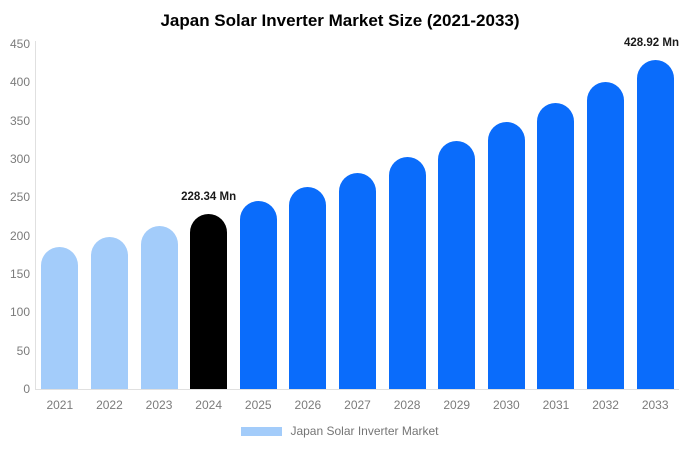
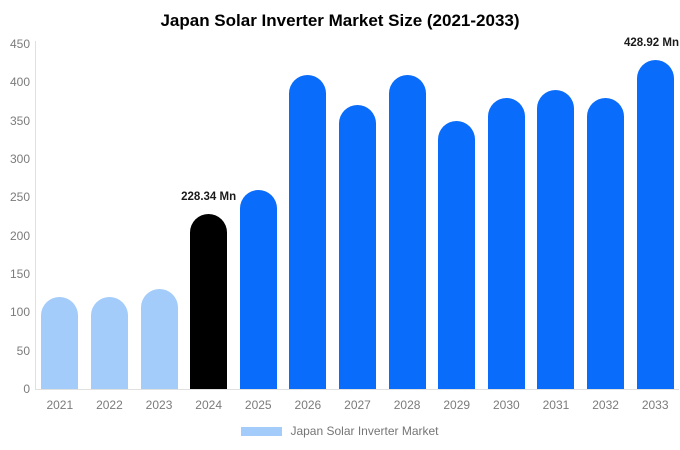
2021: 180 -> 120
2022: 200 -> 120
2023: 210 -> 130
2025: 240 -> 260
2026: 260 -> 410
2027: 280 -> 370
2028: 300 -> 410
2029: 320 -> 350
2030: 350 -> 380
2031: 370 -> 390
2032: 400 -> 380
